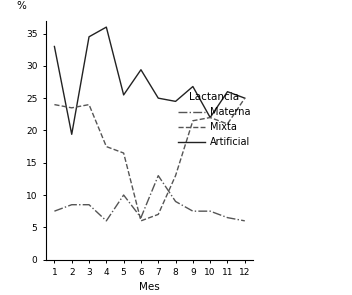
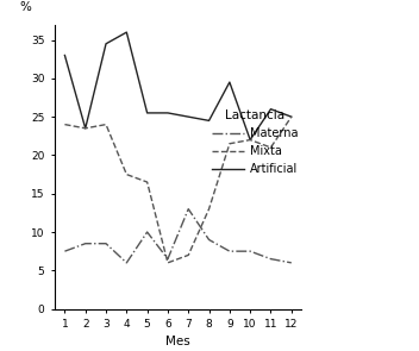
Artificial/2: 19.4 -> 23.5
Artificial/6: 29.4 -> 25.5
Artificial/9: 26.8 -> 29.5
